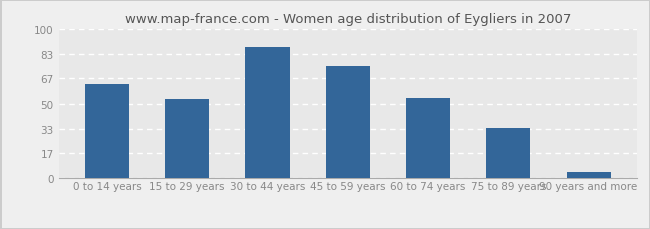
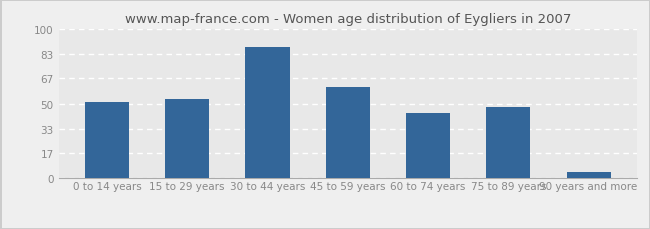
0 to 14 years: 63 -> 51
45 to 59 years: 75 -> 61
60 to 74 years: 54 -> 44
75 to 89 years: 34 -> 48
